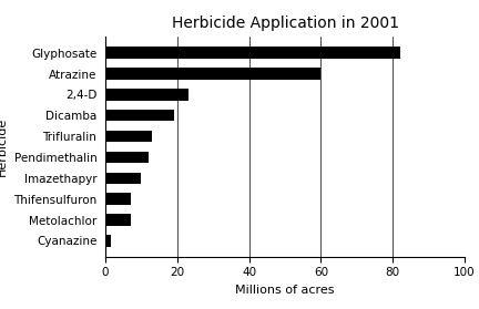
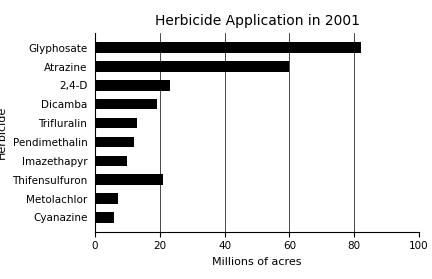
Thifensulfuron: 7.0 -> 21.0
Cyanazine: 1.5 -> 6.0
